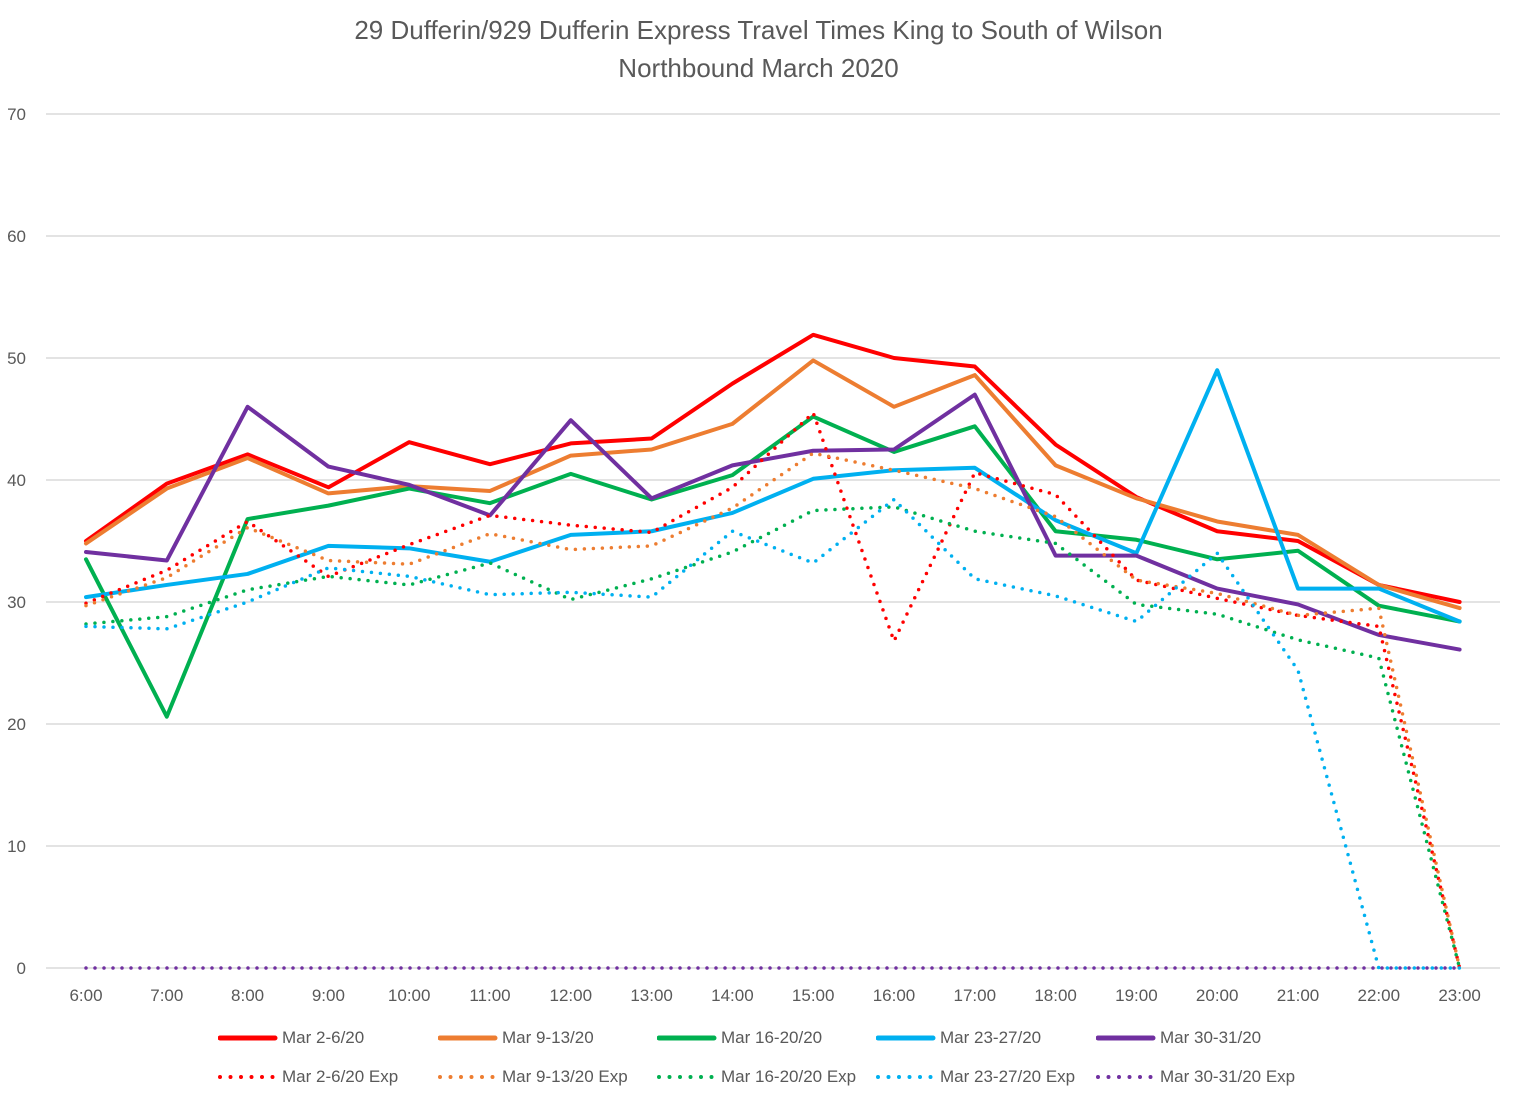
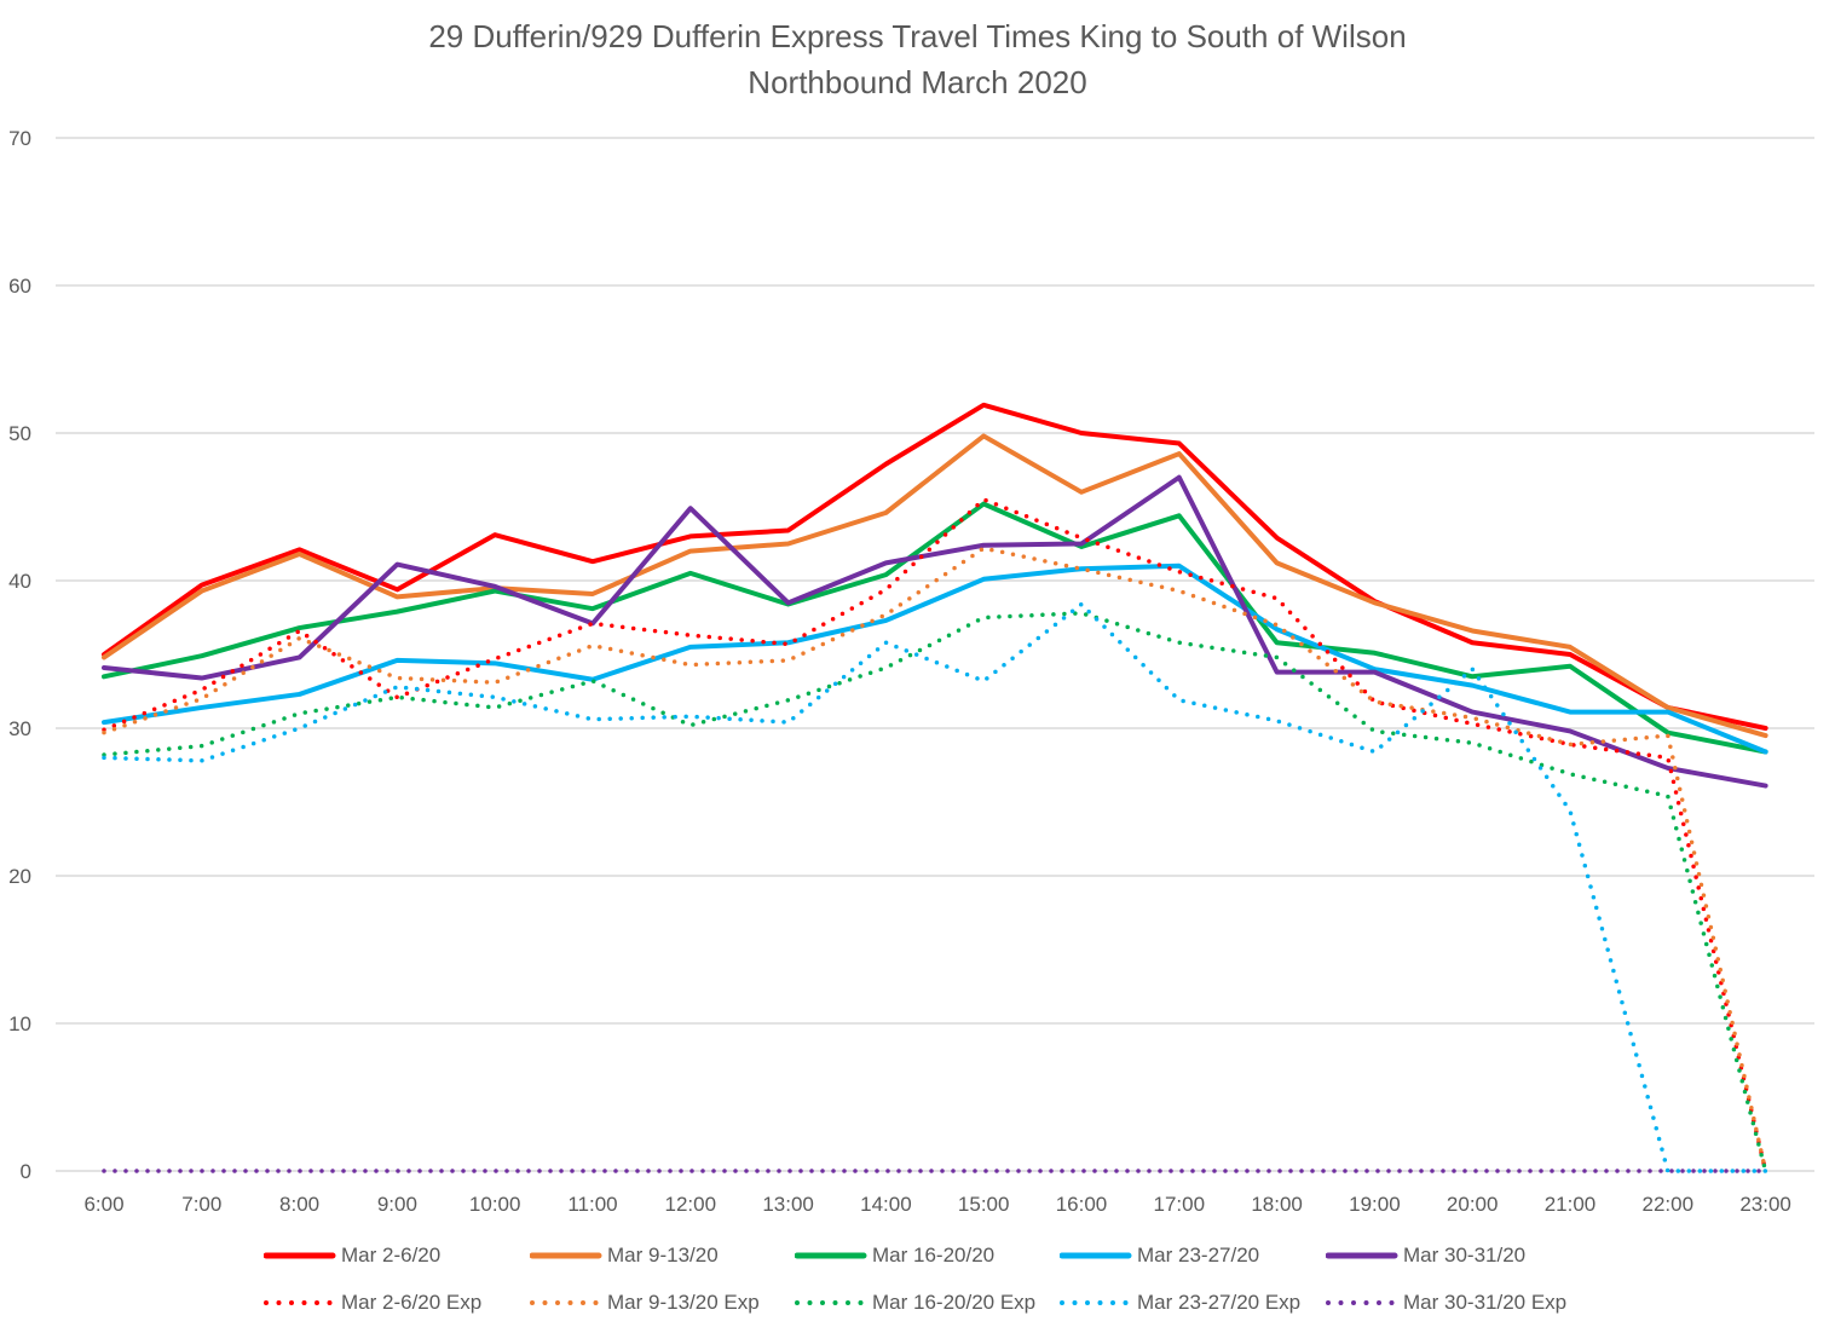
Mar 16-20/20/7:00: 20.6 -> 34.9
Mar 30-31/20/8:00: 46.0 -> 34.8
Mar 2-6/20 Exp/16:00: 26.8 -> 42.9
Mar 23-27/20/20:00: 49.0 -> 32.9
